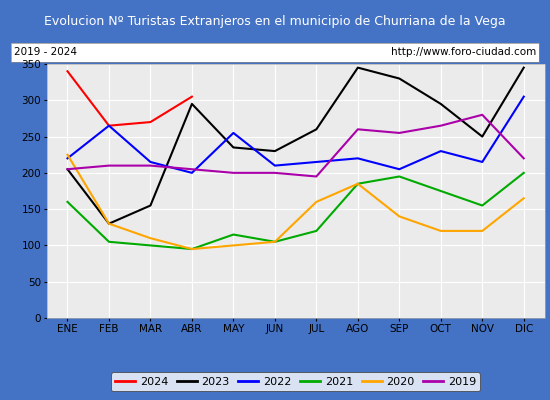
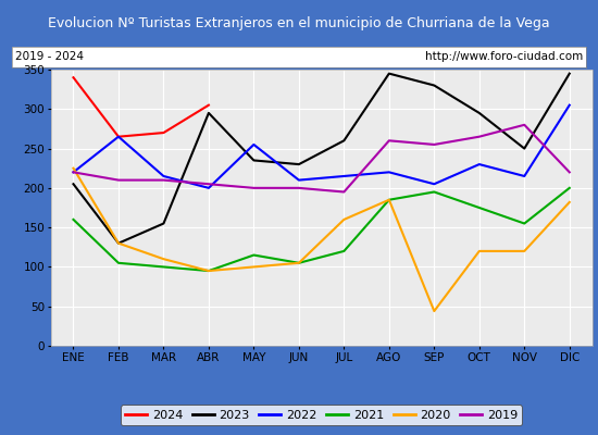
2019/ENE: 205 -> 220
2020/SEP: 140 -> 44
2020/DIC: 165 -> 182
